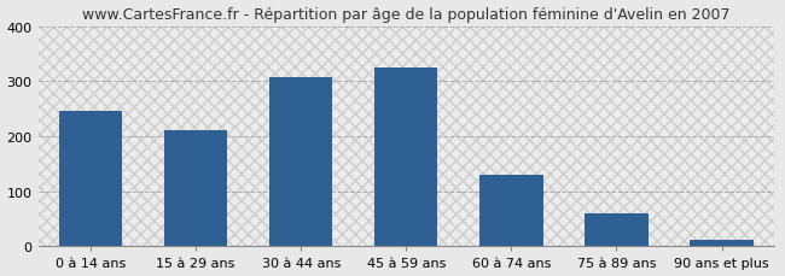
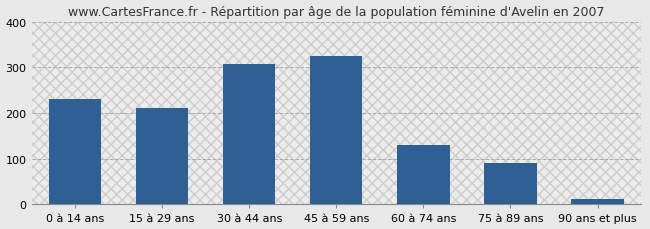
0 à 14 ans: 245 -> 230
75 à 89 ans: 60 -> 90
